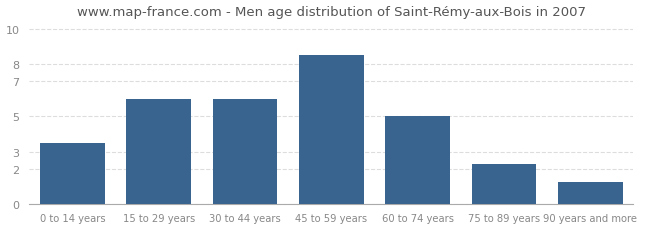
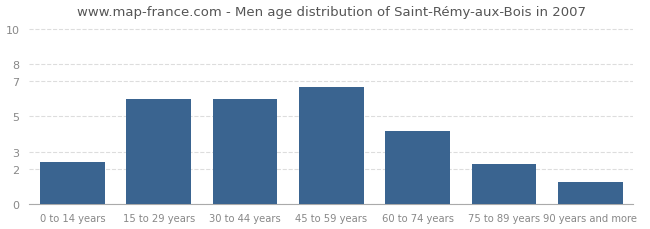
0 to 14 years: 3.5 -> 2.4
45 to 59 years: 8.5 -> 6.7
60 to 74 years: 5.0 -> 4.2
